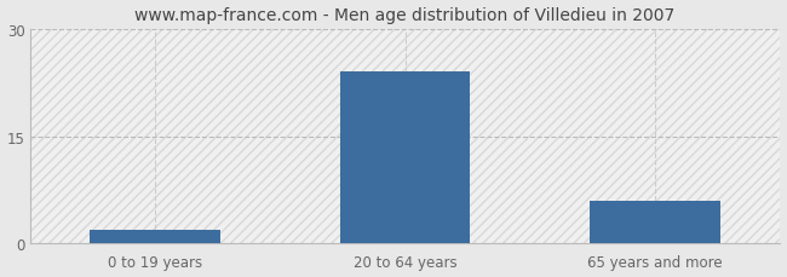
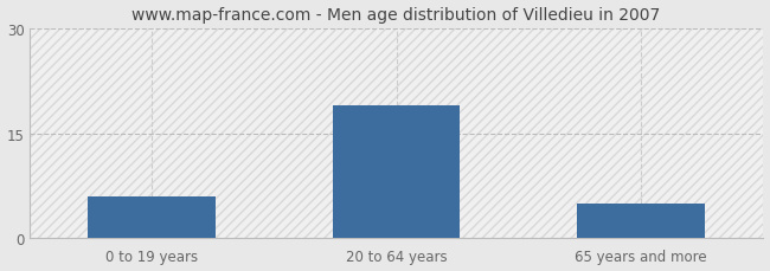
0 to 19 years: 2 -> 6
20 to 64 years: 24 -> 19
65 years and more: 6 -> 5
